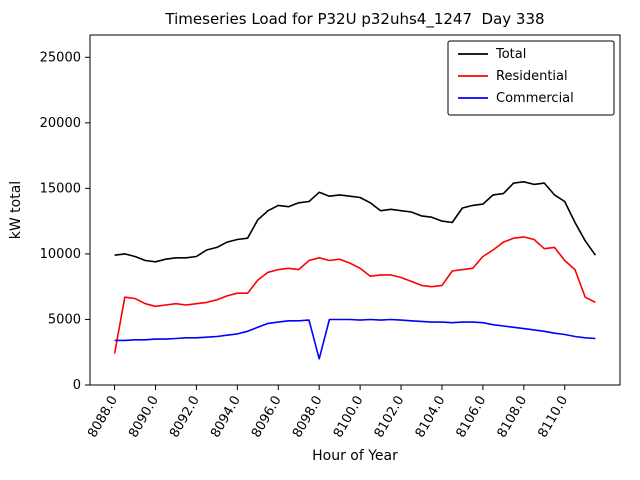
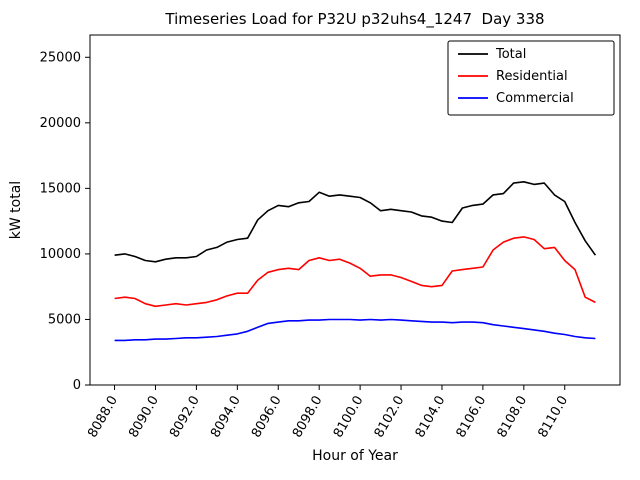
Residential/8088.0: 2400 -> 6600
Commercial/8098.0: 2000 -> 5000
Residential/8106.0: 9800 -> 9000
